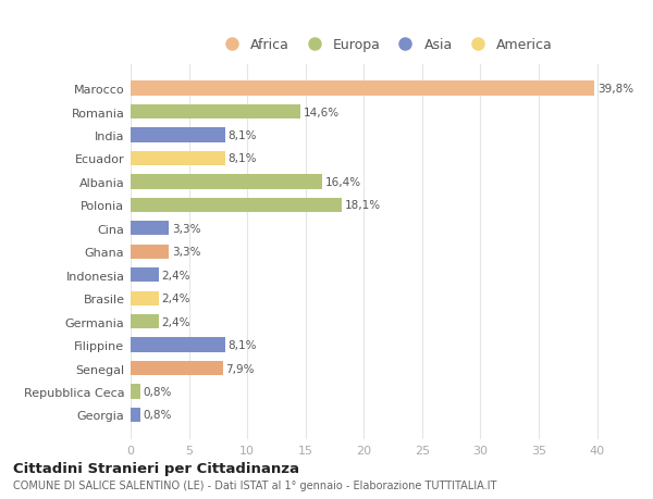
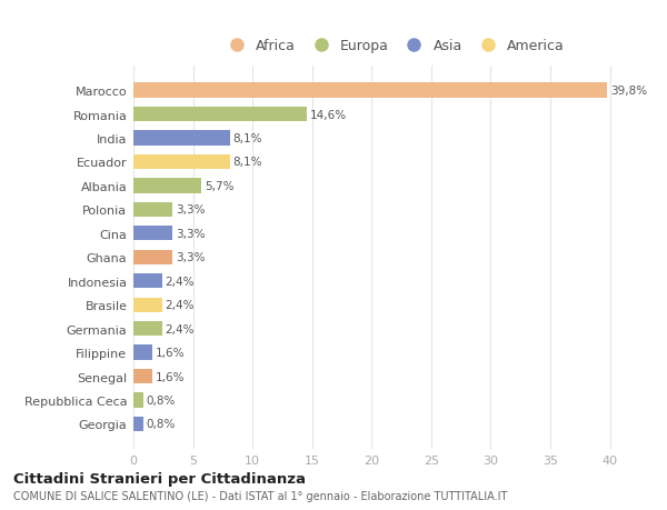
Albania: 16,4% -> 5,7%
Polonia: 18,1% -> 3,3%
Filippine: 8,1% -> 1,6%
Senegal: 7,9% -> 1,6%
